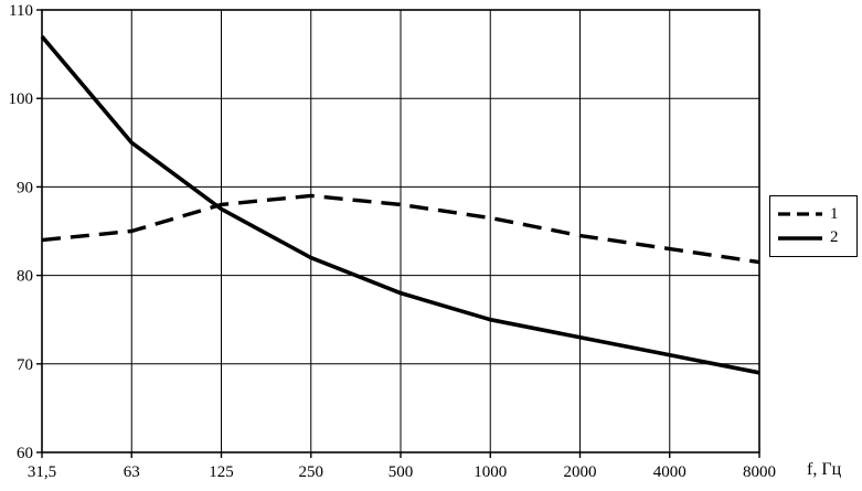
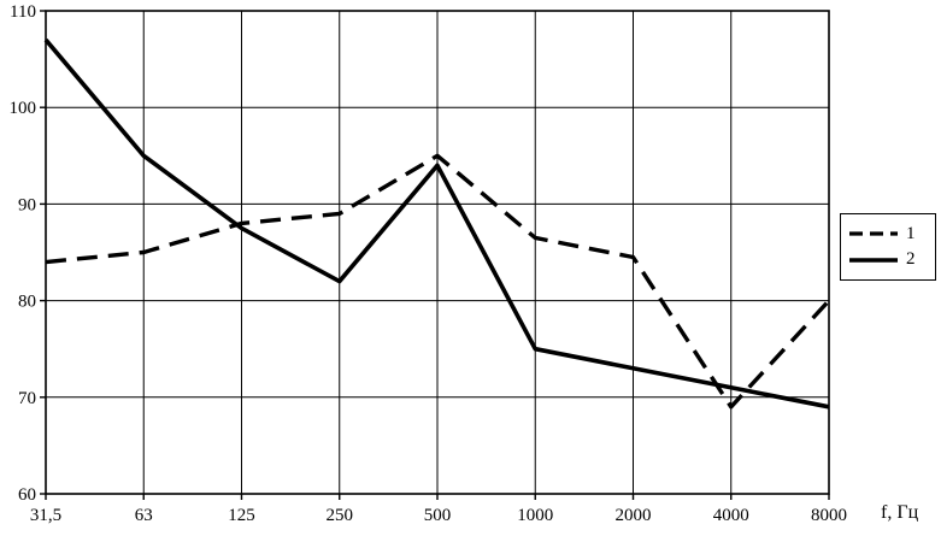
1/500: 88 -> 95
2/500: 78 -> 94
1/4000: 83 -> 69
1/8000: 82 -> 80
